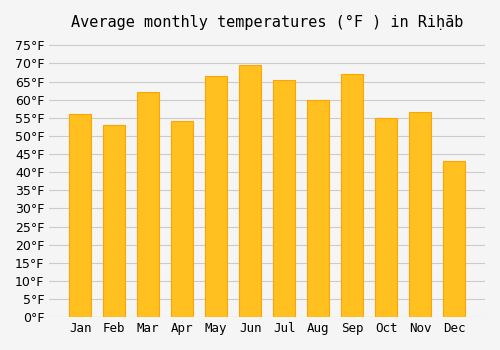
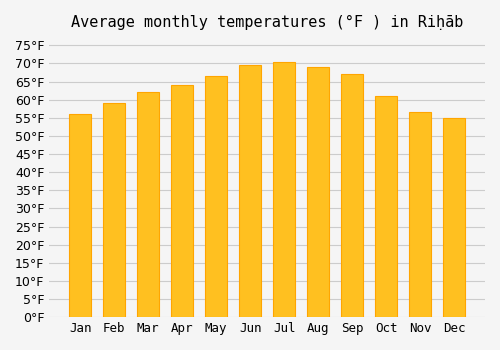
Feb: 53.0°F -> 59.0°F
Apr: 54.0°F -> 64.0°F
Jul: 65.5°F -> 70.5°F
Aug: 60.0°F -> 69.0°F
Oct: 55.0°F -> 61.0°F
Dec: 43.0°F -> 55.0°F
